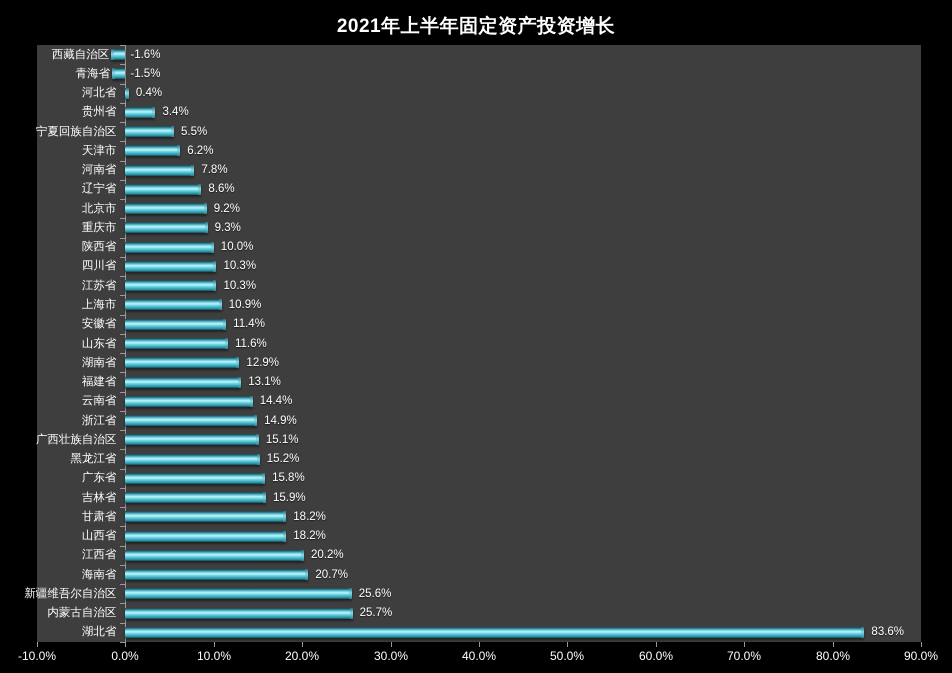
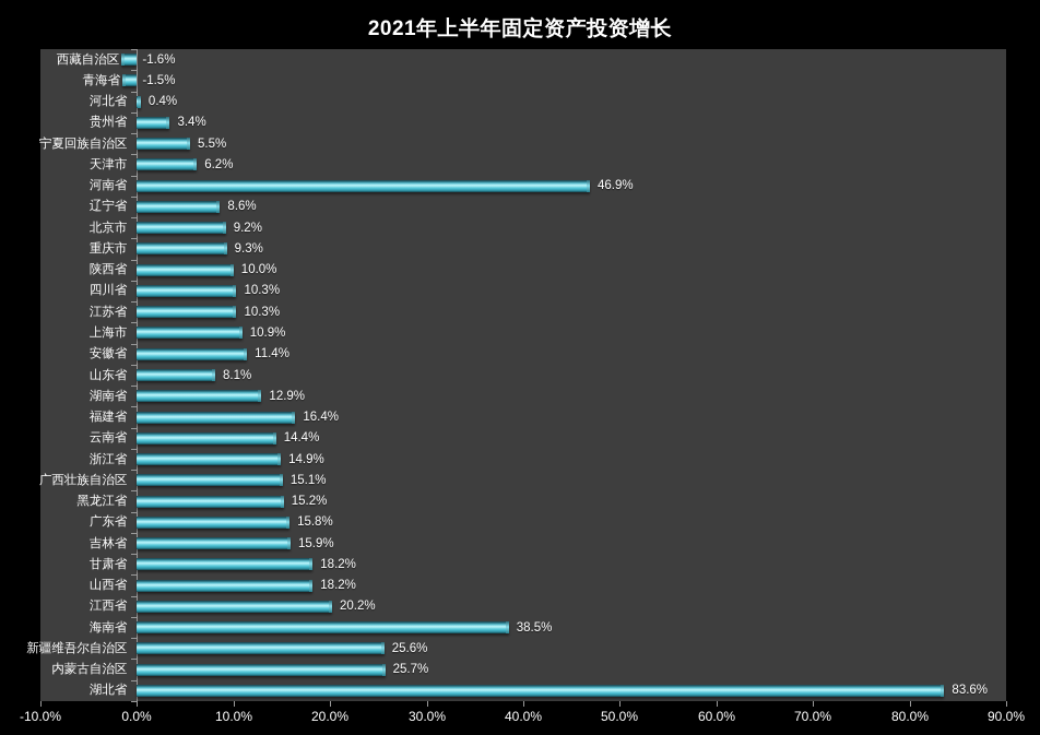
河南省: 7.8% -> 46.9%
山东省: 11.6% -> 8.1%
福建省: 13.1% -> 16.4%
海南省: 20.7% -> 38.5%
